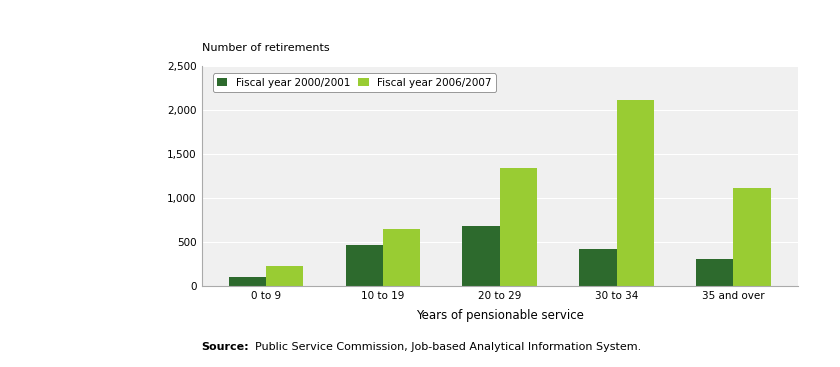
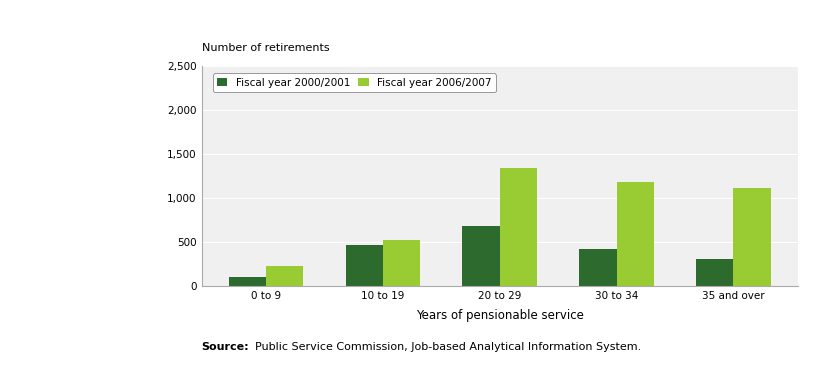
Fiscal year 2006/2007/10 to 19: 650 -> 520
Fiscal year 2006/2007/30 to 34: 2,120 -> 1,180
